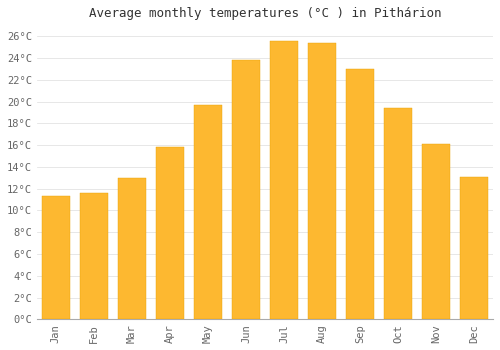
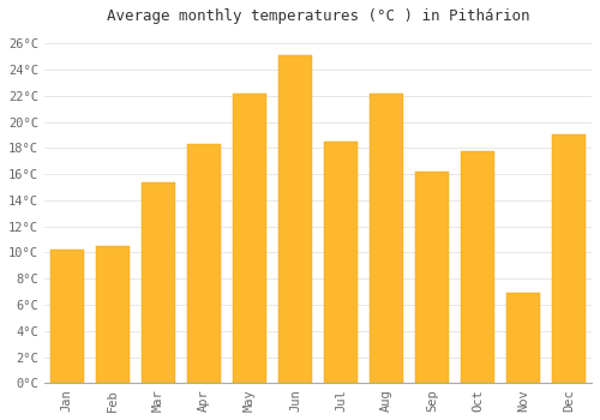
Jan: 11.3°C -> 10.2°C
Feb: 11.6°C -> 10.5°C
Mar: 13.0°C -> 15.4°C
Apr: 15.8°C -> 18.3°C
May: 19.7°C -> 22.2°C
Jun: 23.8°C -> 25.1°C
Jul: 25.6°C -> 18.5°C
Aug: 25.4°C -> 22.2°C
Sep: 23.0°C -> 16.2°C
Oct: 19.4°C -> 17.8°C
Nov: 16.1°C -> 6.9°C
Dec: 13.1°C -> 19.0°C
